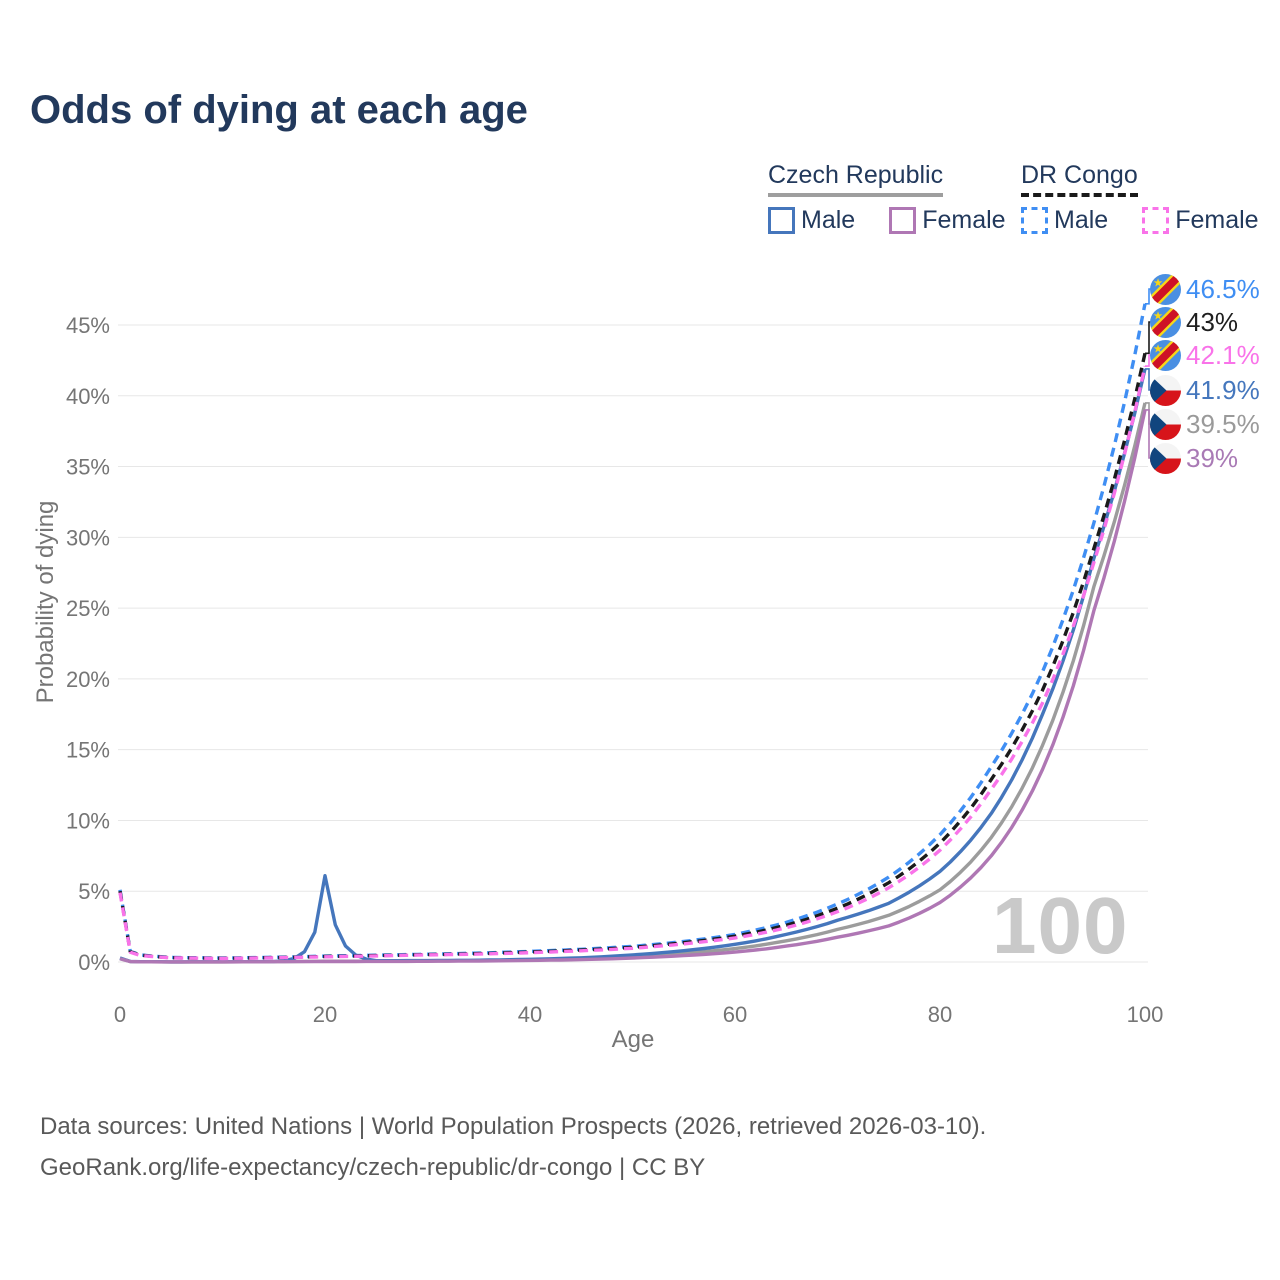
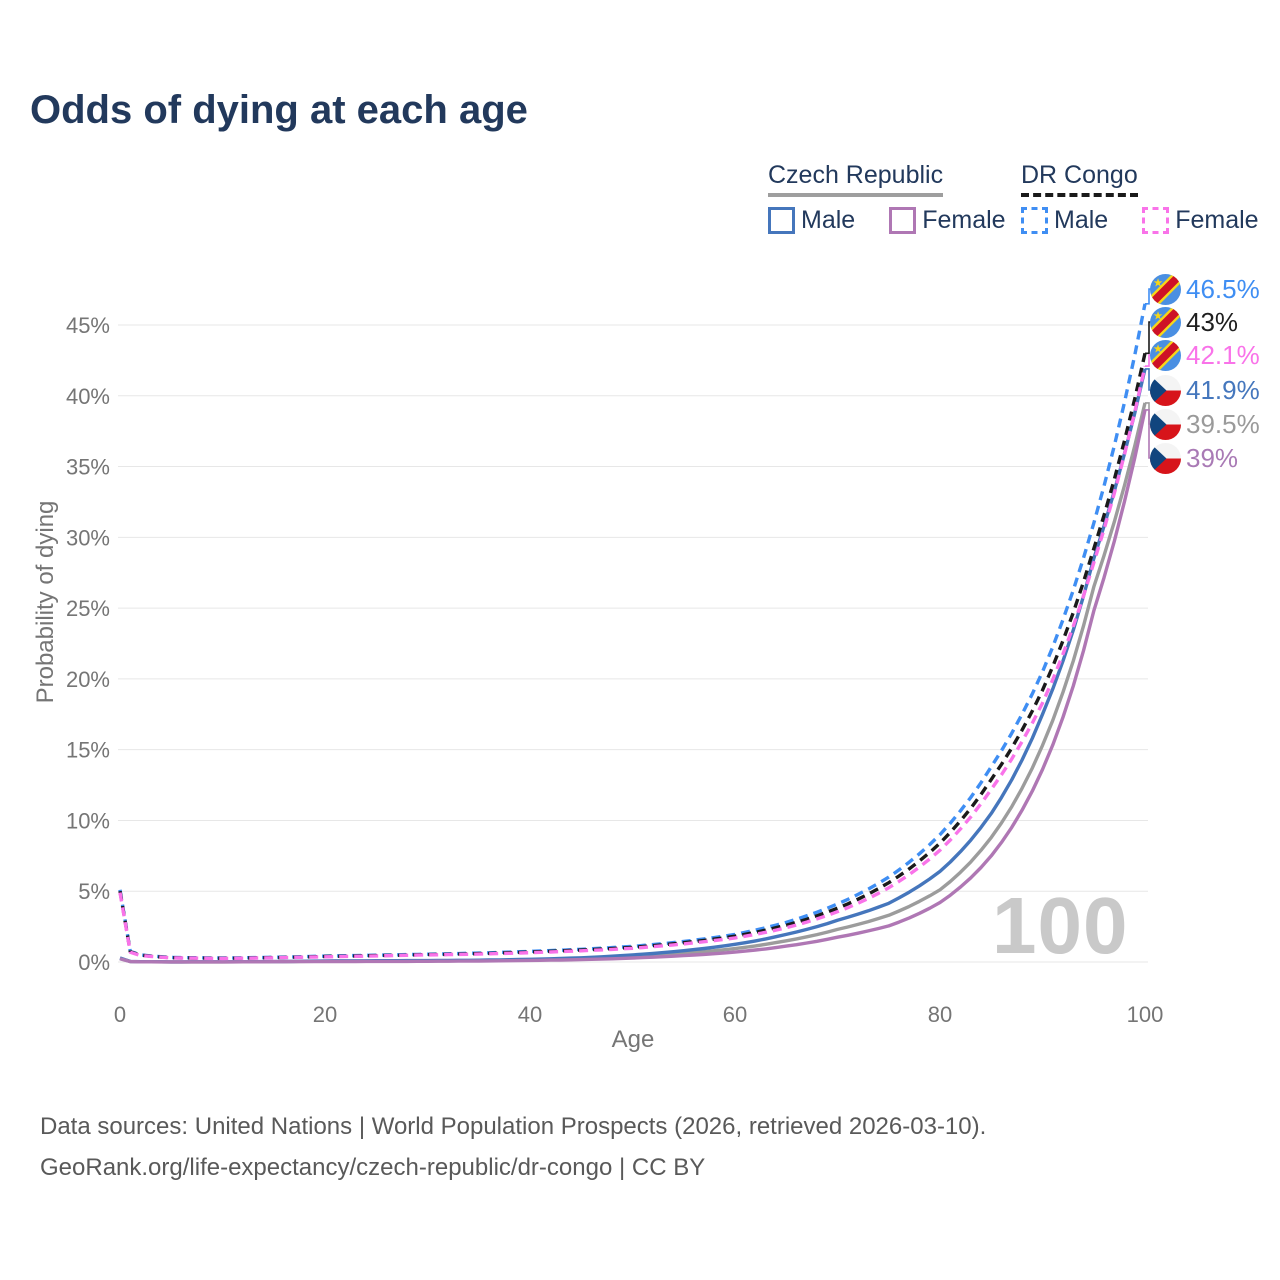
Czech Republic Male/20: 6.1% -> 0.1%
